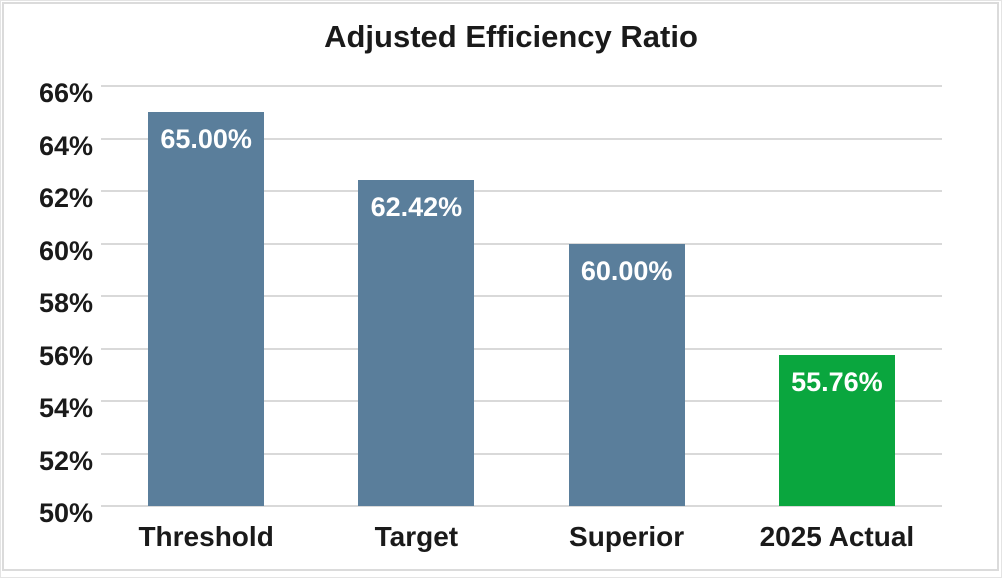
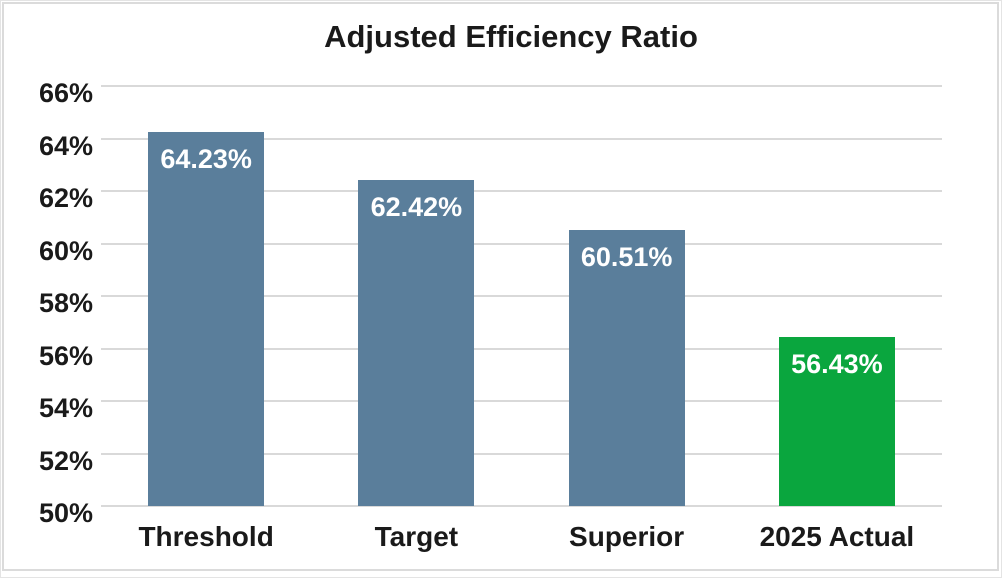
Threshold: 65.00% -> 64.23%
Superior: 60.00% -> 60.51%
2025 Actual: 55.76% -> 56.43%
